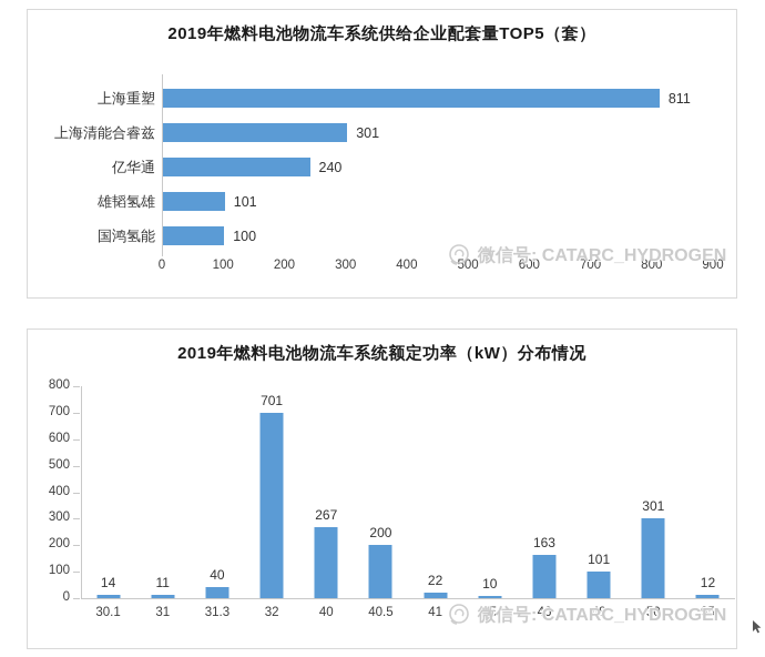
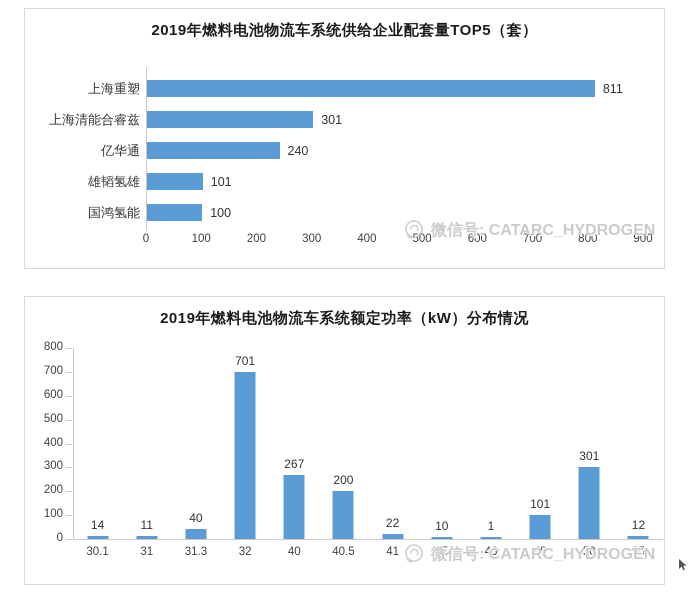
2019年燃料电池物流车系统额定功率（kW）分布情况/46: 163 -> 1
